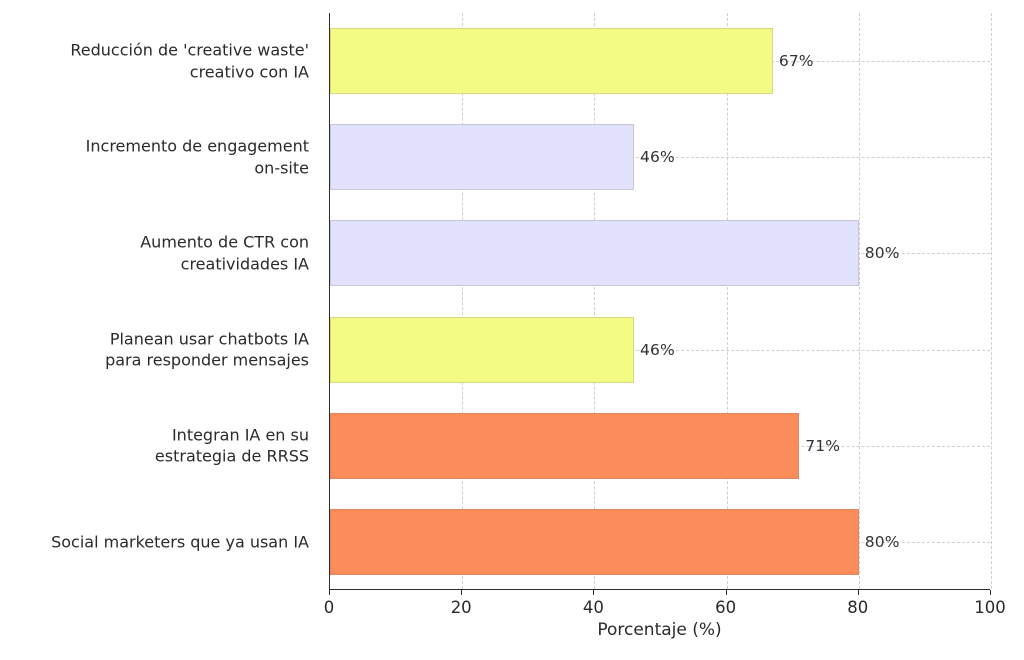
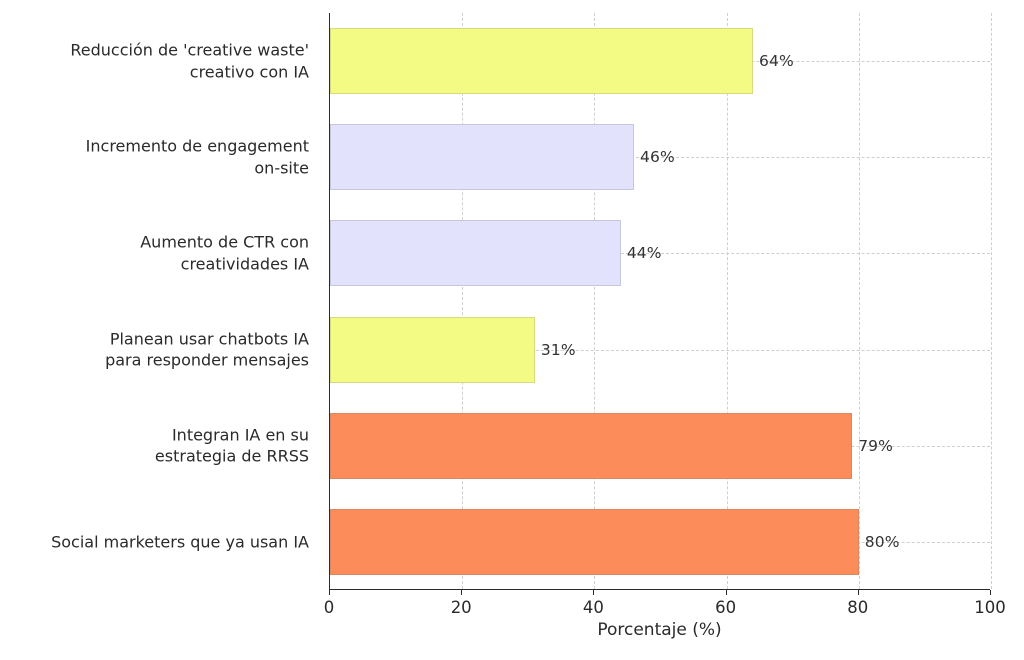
Reducción de 'creative waste' creativo con IA: 67% -> 64%
Aumento de CTR con creatividades IA: 80% -> 44%
Planean usar chatbots IA para responder mensajes: 46% -> 31%
Integran IA en su estrategia de RRSS: 71% -> 79%
